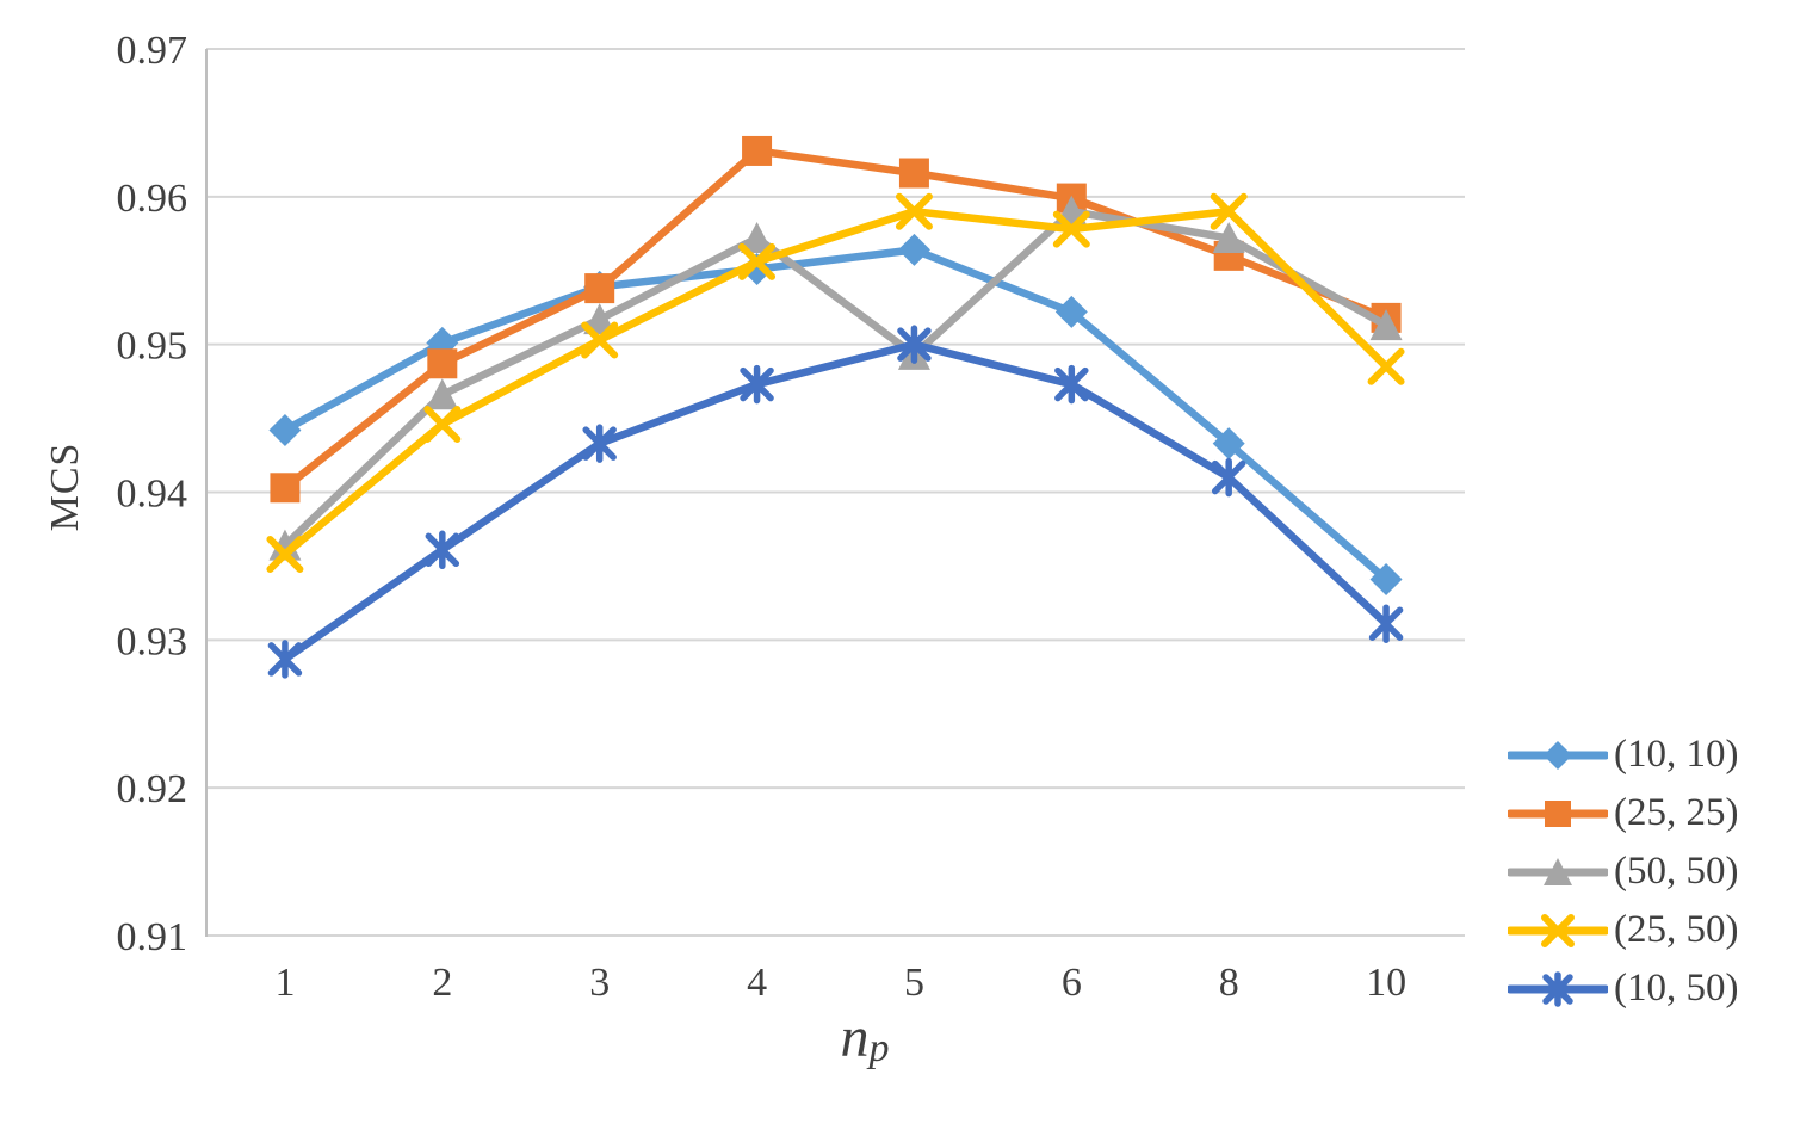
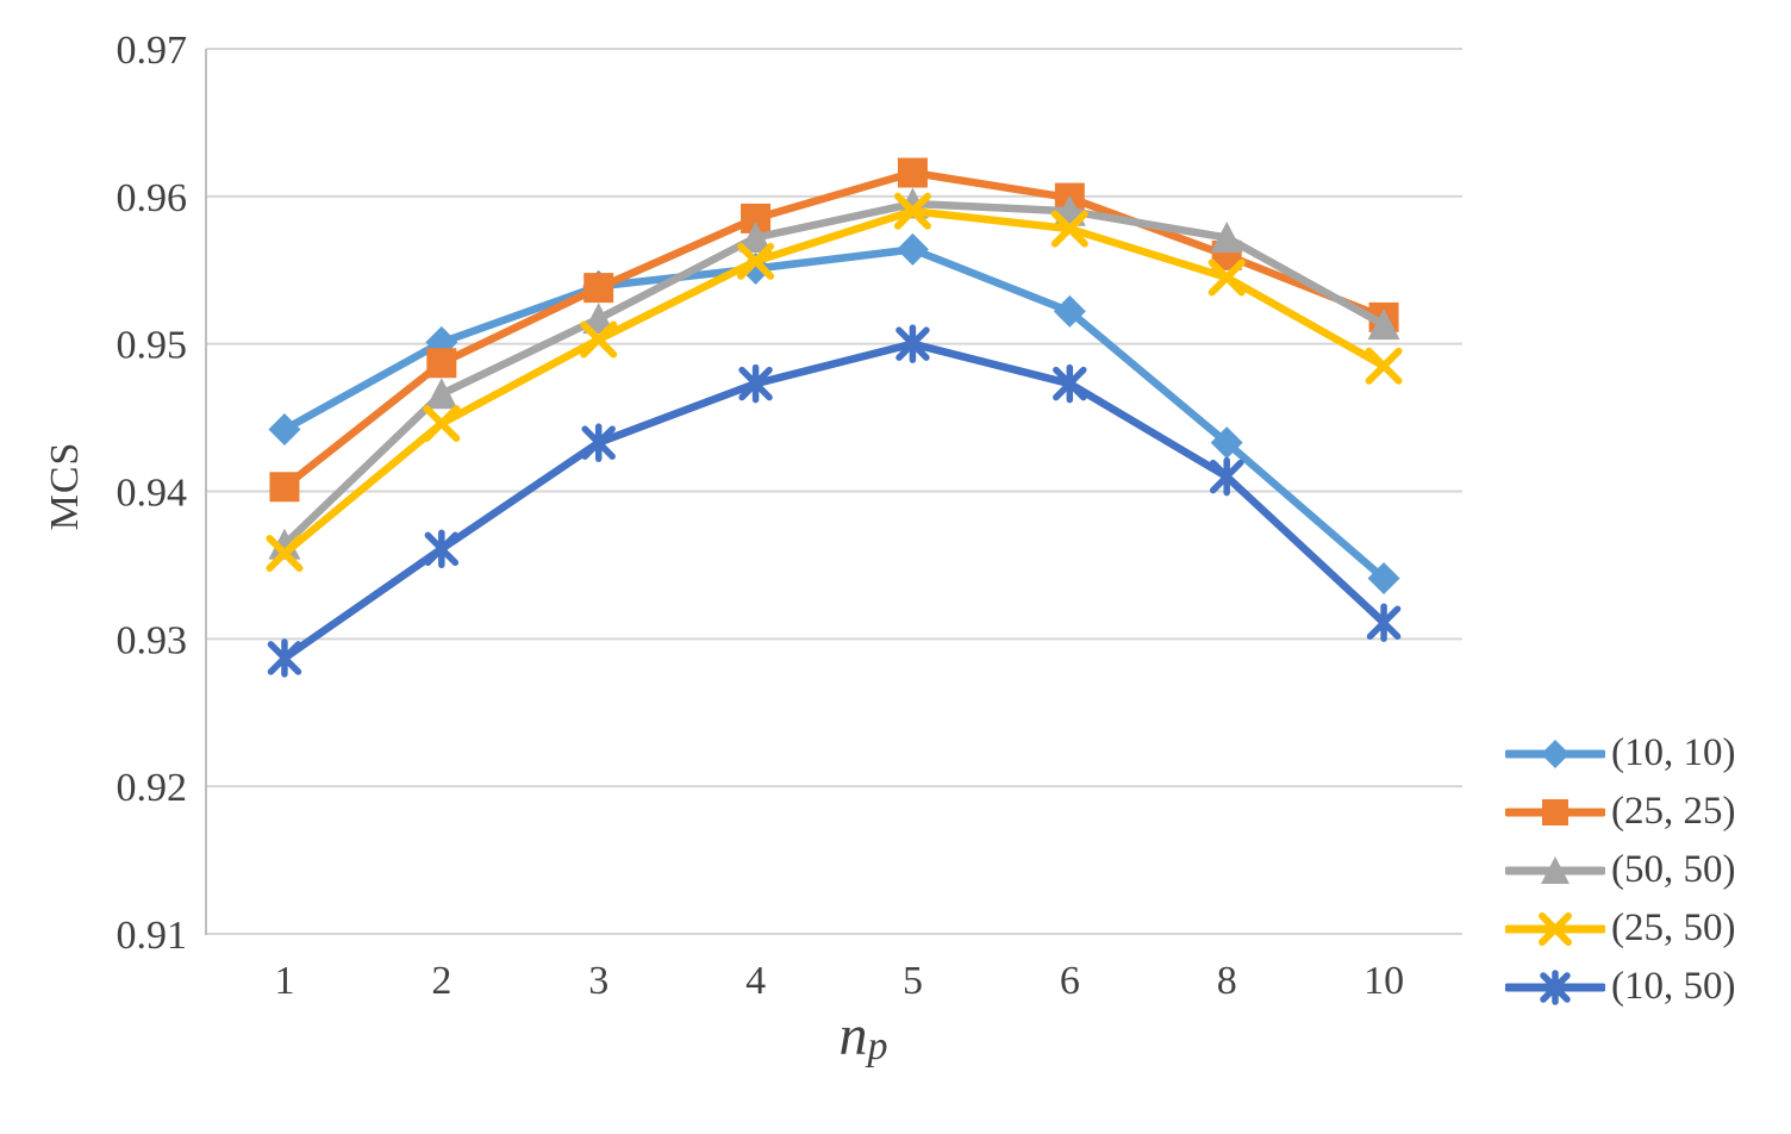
(25, 25)/4: 0.9631 -> 0.9585
(50, 50)/5: 0.9493 -> 0.9595
(25, 50)/8: 0.9590 -> 0.9545
